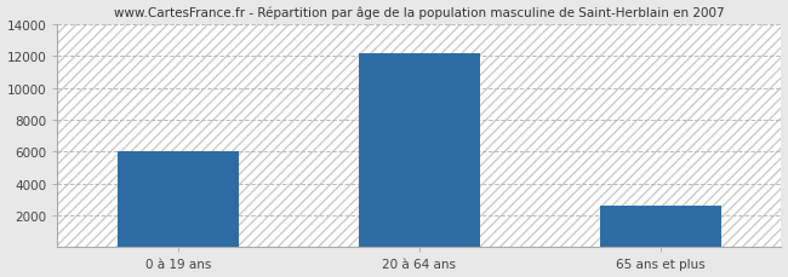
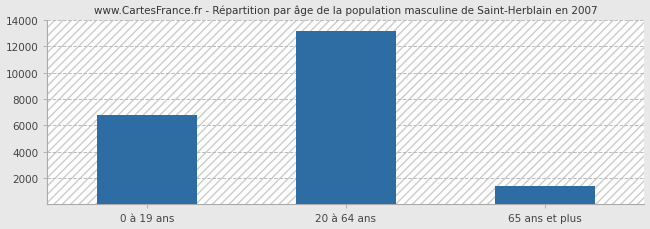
0 à 19 ans: 6000 -> 6800
20 à 64 ans: 12200 -> 13200
65 ans et plus: 2600 -> 1400
